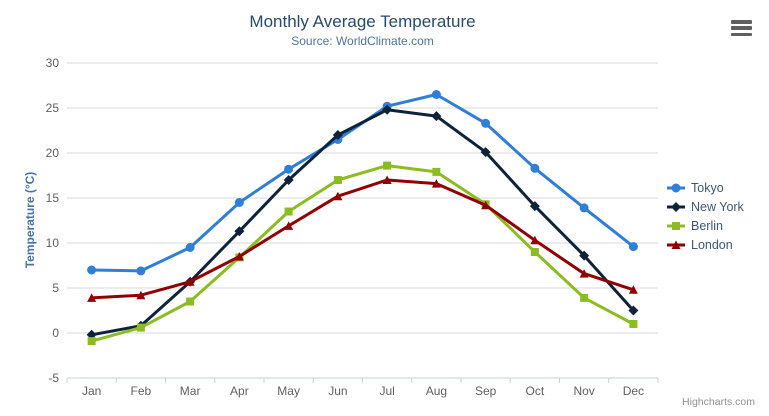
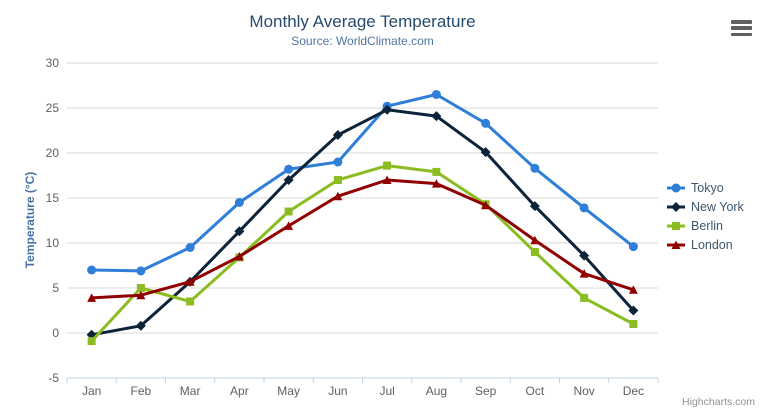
Berlin/Feb: 1 -> 5
Tokyo/Jun: 22 -> 19
